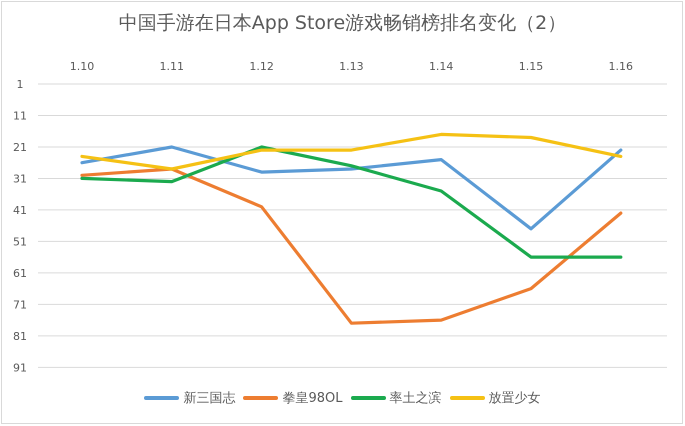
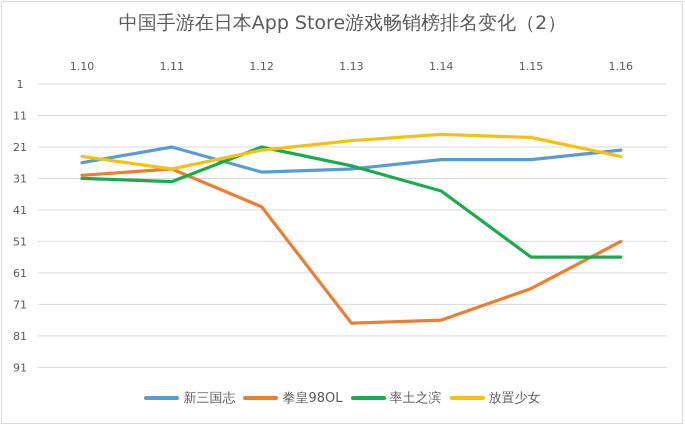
放置少女/1.13: 22 -> 19
新三国志/1.15: 47 -> 25
拳皇98OL/1.16: 42 -> 51
